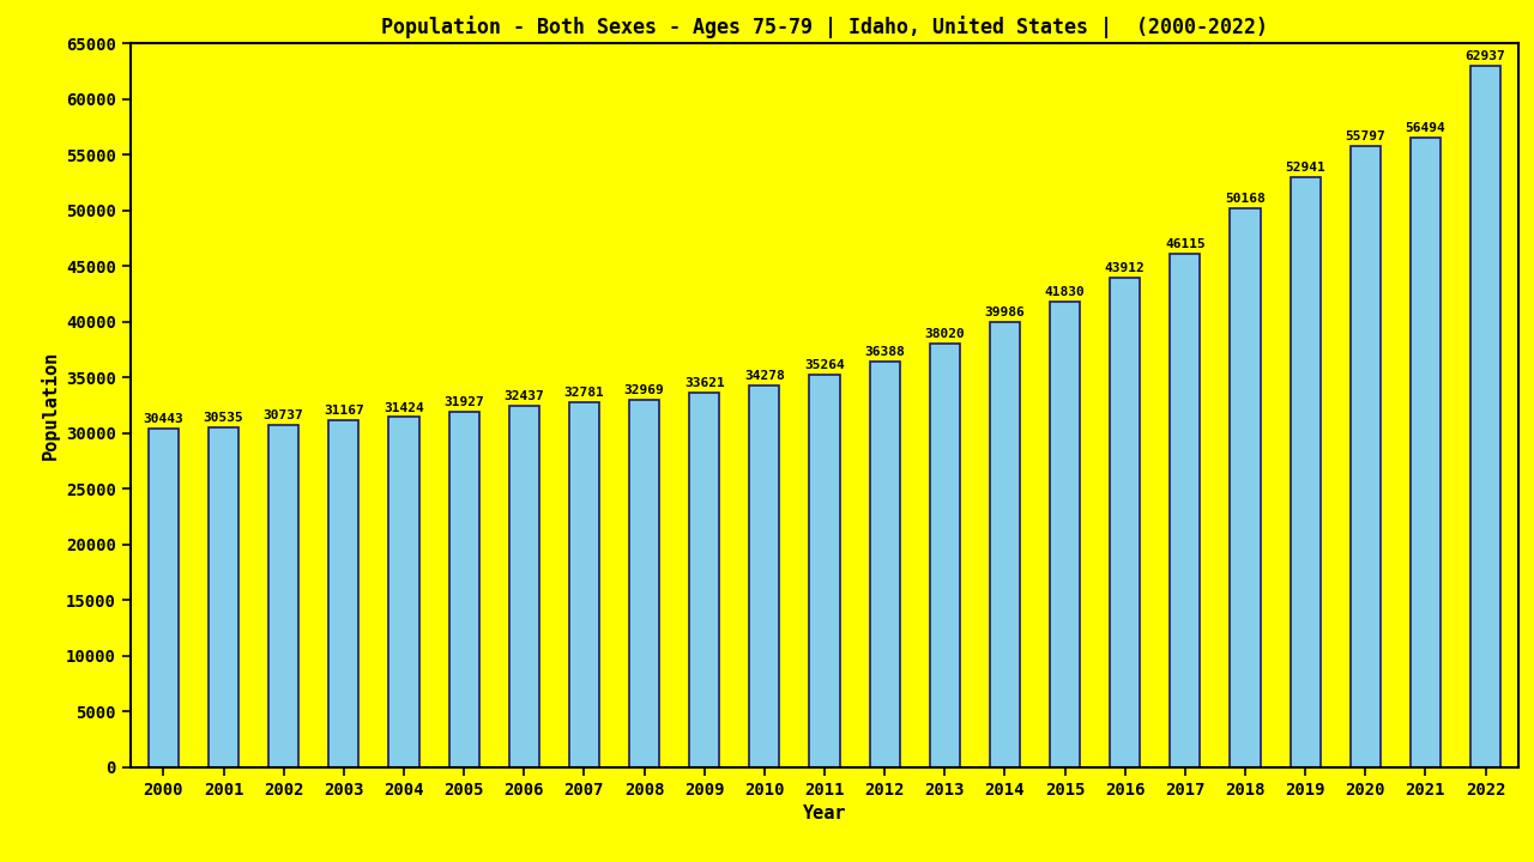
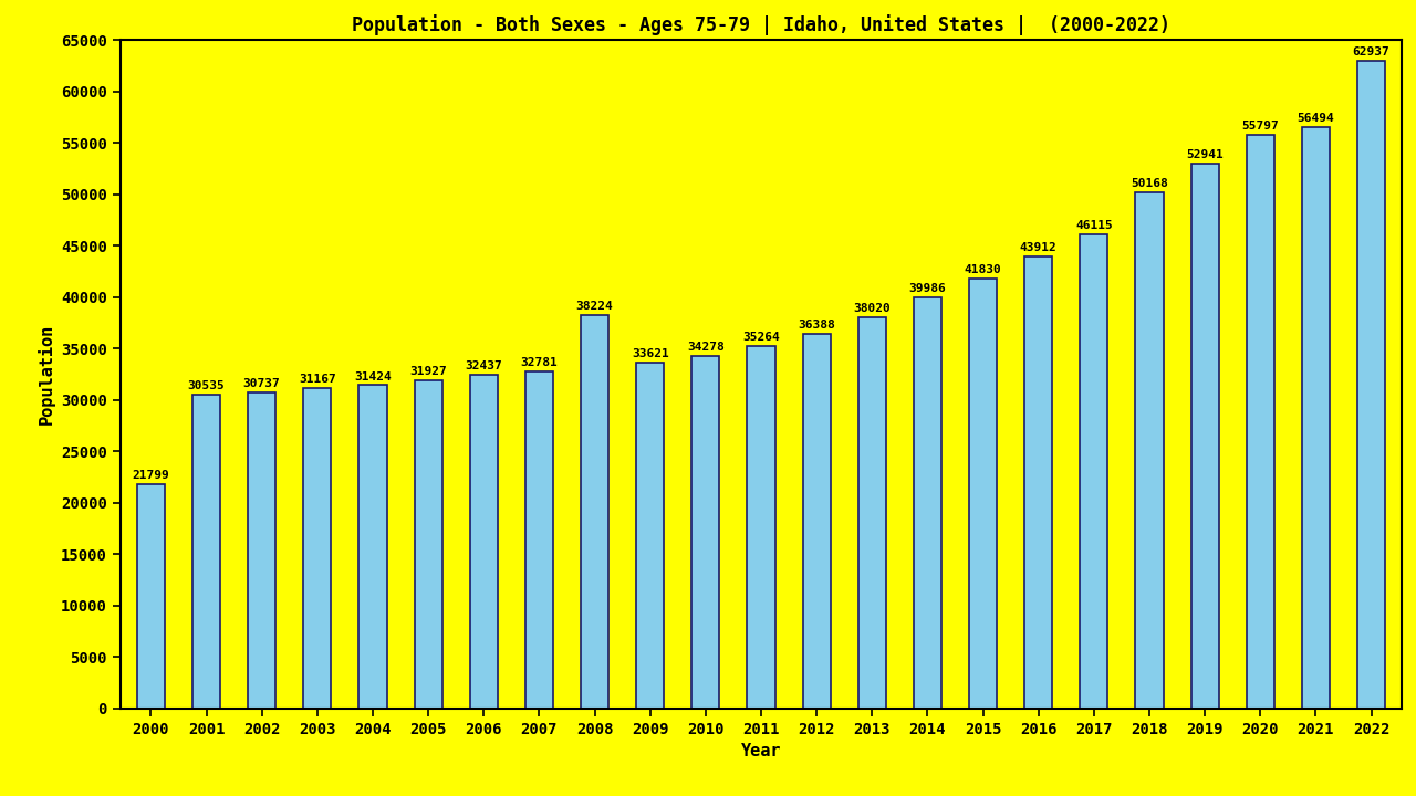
2000: 30443 -> 21799
2008: 32969 -> 38224
